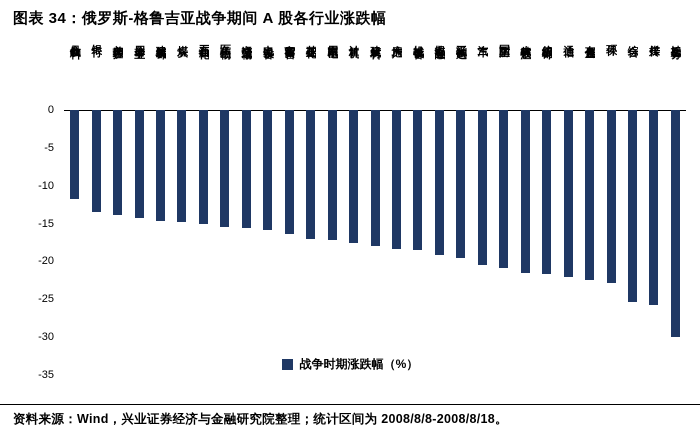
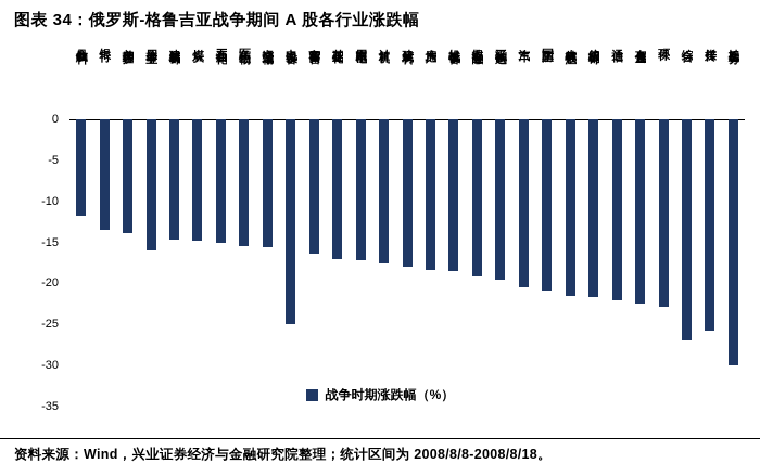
公用事业: -14 -> -16
电力设备: -16 -> -25
综合: -25 -> -27
